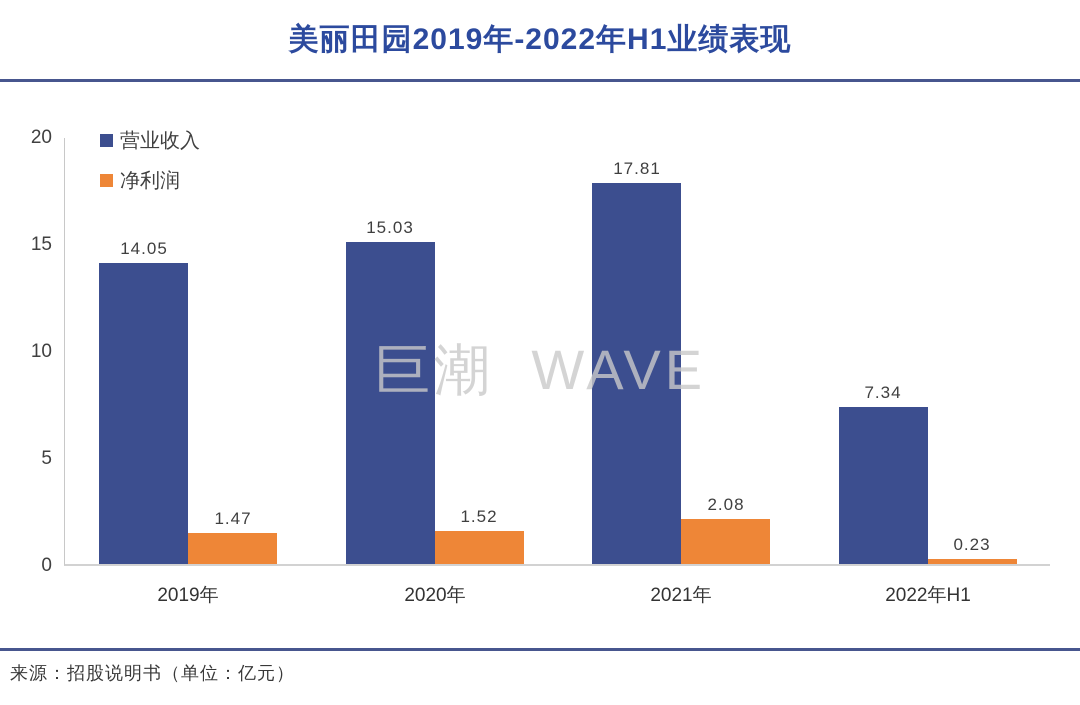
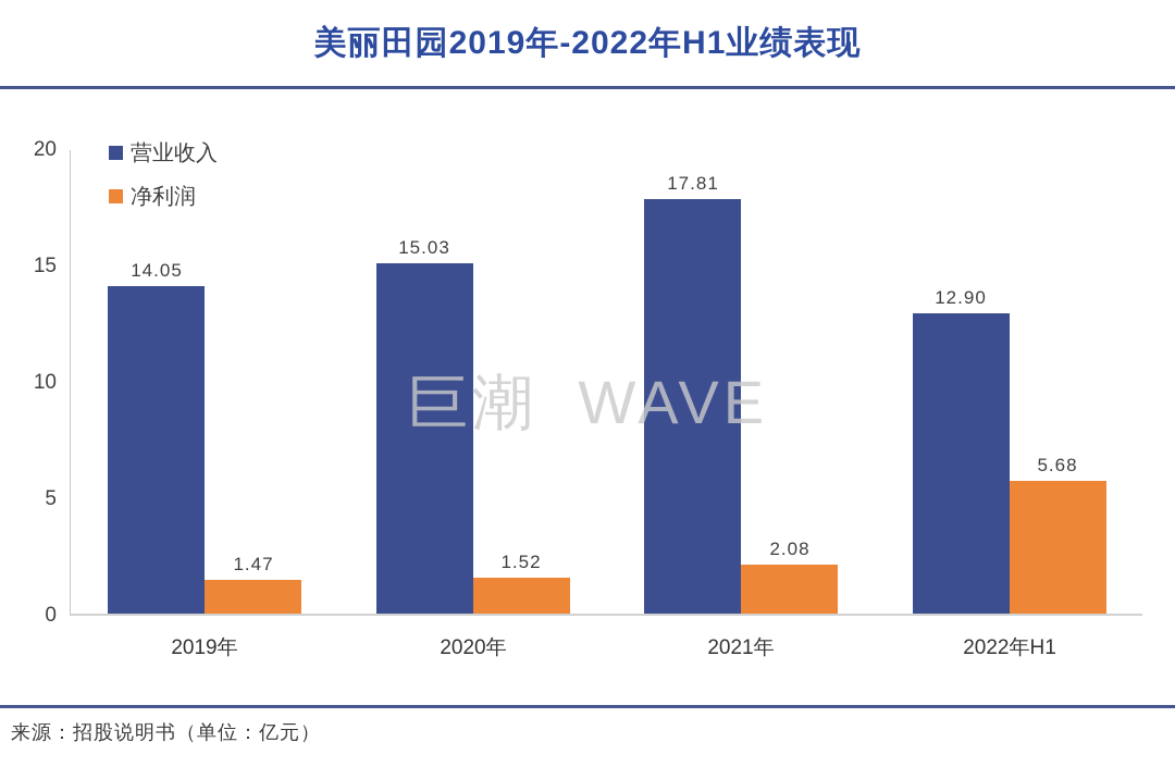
营业收入/2022年H1: 7.34 -> 12.90
净利润/2022年H1: 0.23 -> 5.68
